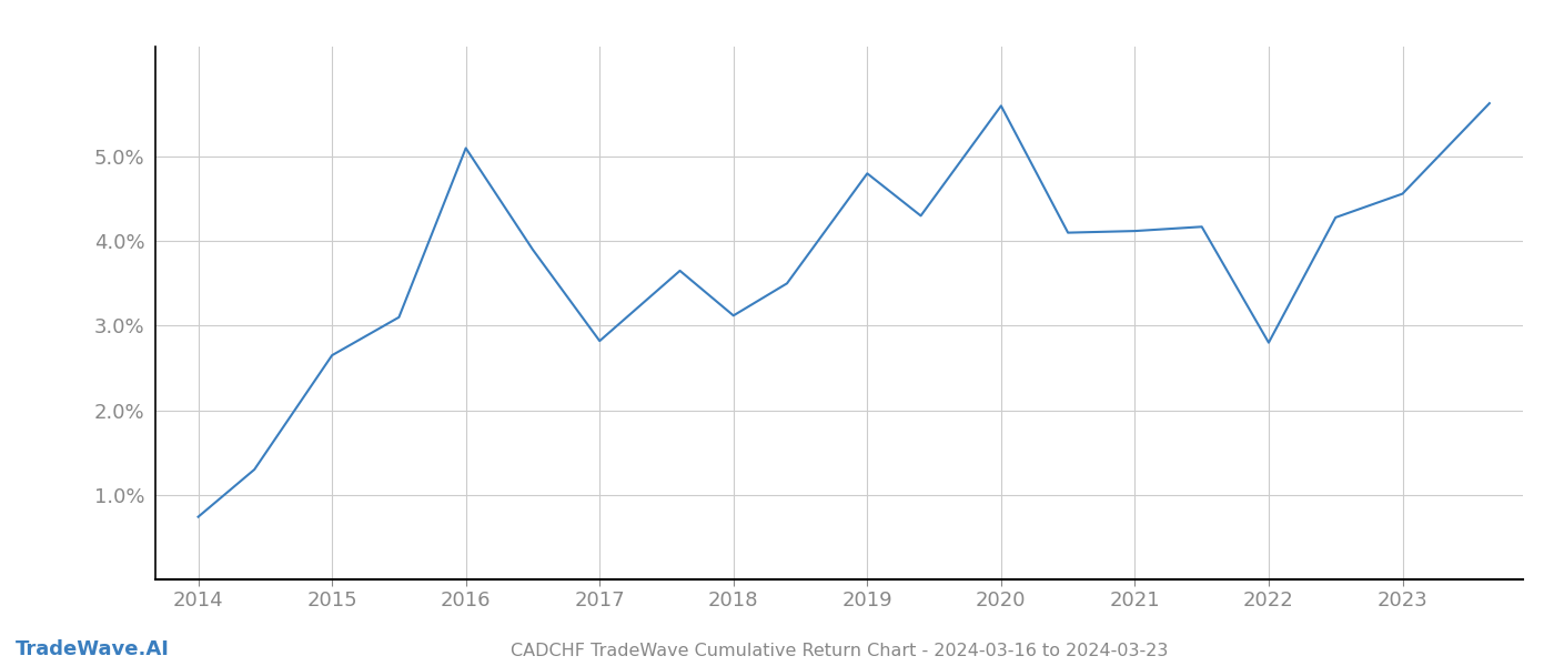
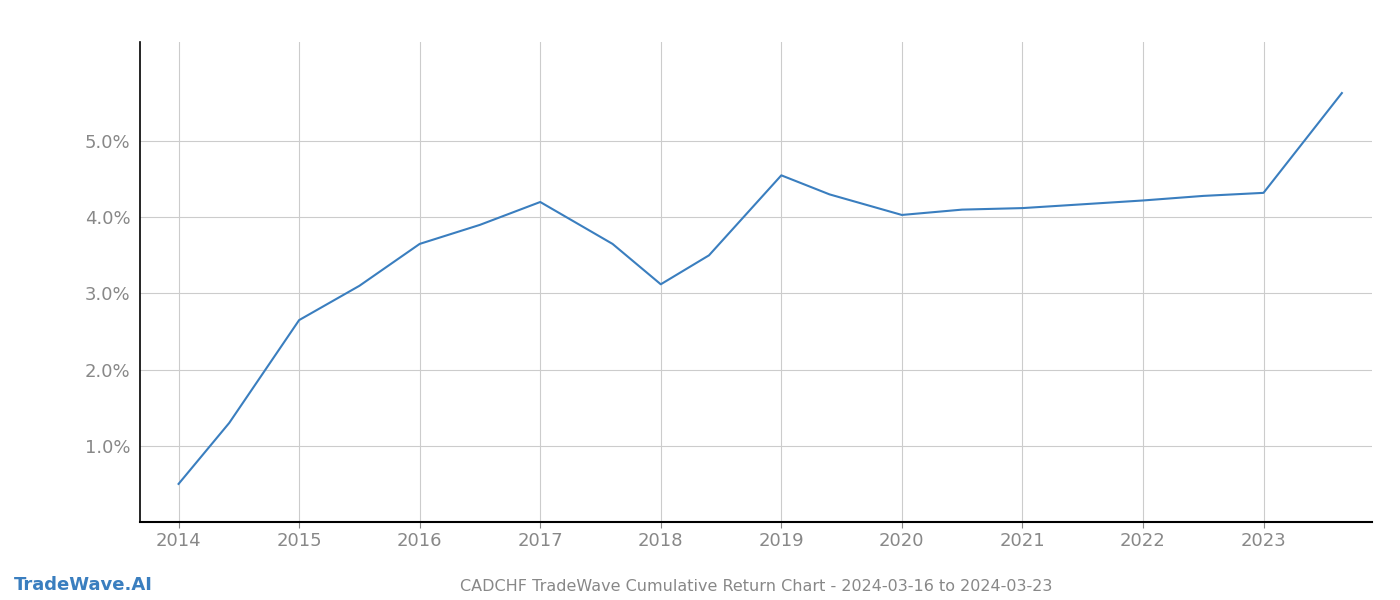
2014: 0.74% -> 0.50%
2016: 5.10% -> 3.65%
2017: 2.82% -> 4.20%
2019: 4.80% -> 4.55%
2020: 5.60% -> 4.03%
2022: 2.80% -> 4.22%
2023: 4.56% -> 4.32%
